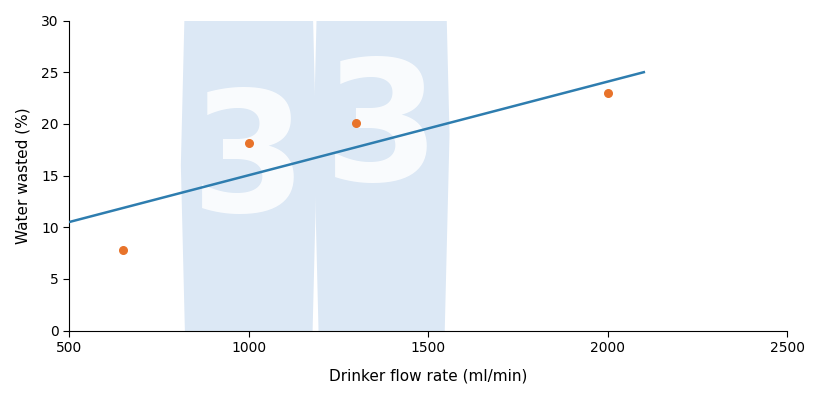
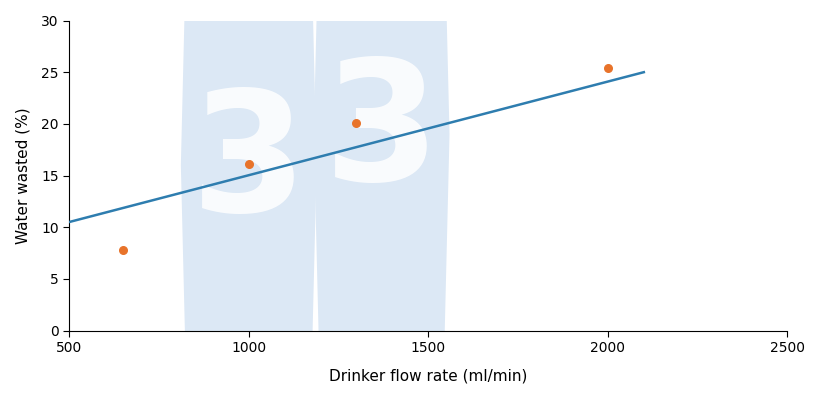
1000: 18.1 -> 16.1
2000: 23.0 -> 25.4
